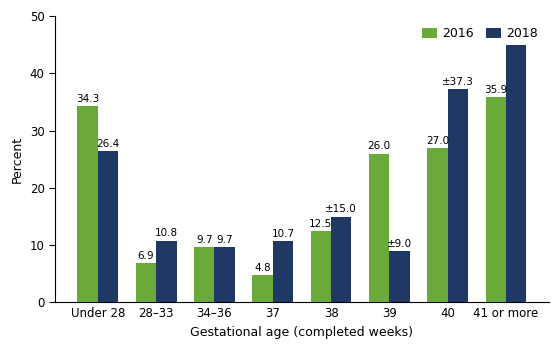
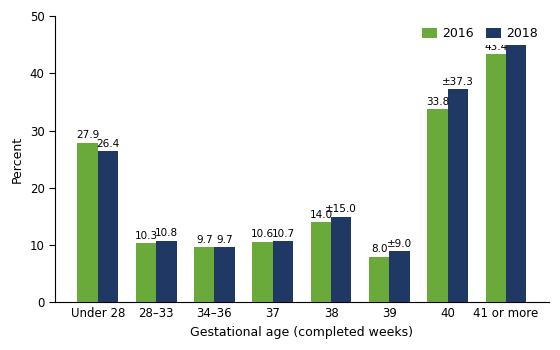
2016/Under 28: 34.3 -> 27.9
2016/28–33: 6.9 -> 10.3
2016/37: 4.8 -> 10.6
2016/38: 12.5 -> 14.0
2016/39: 26.0 -> 8.0
2016/40: 27.0 -> 33.8
2016/41 or more: 35.9 -> 43.4
